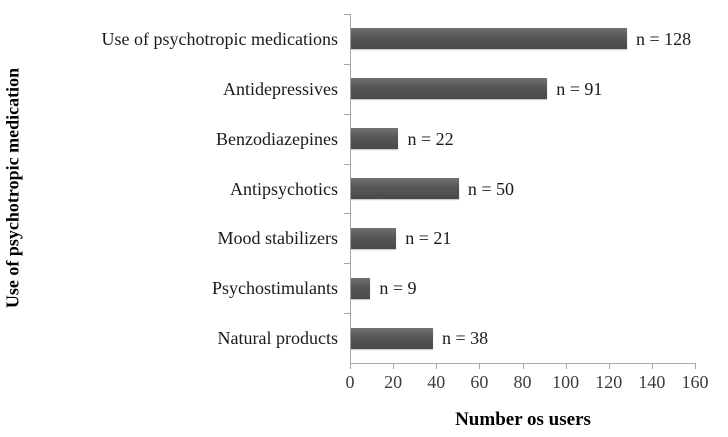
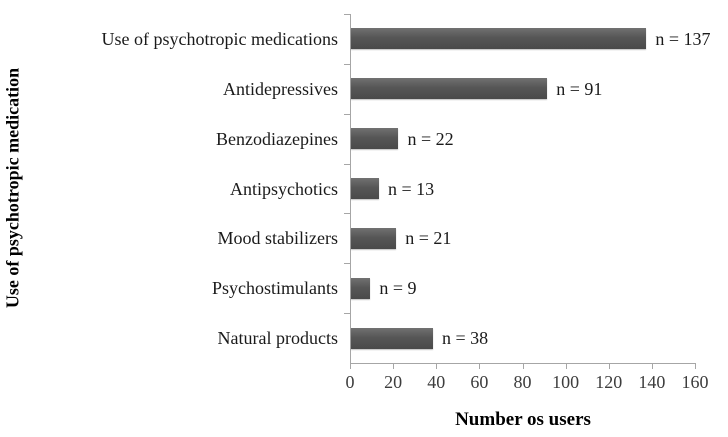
Use of psychotropic medications: 128 -> 137
Antipsychotics: 50 -> 13
